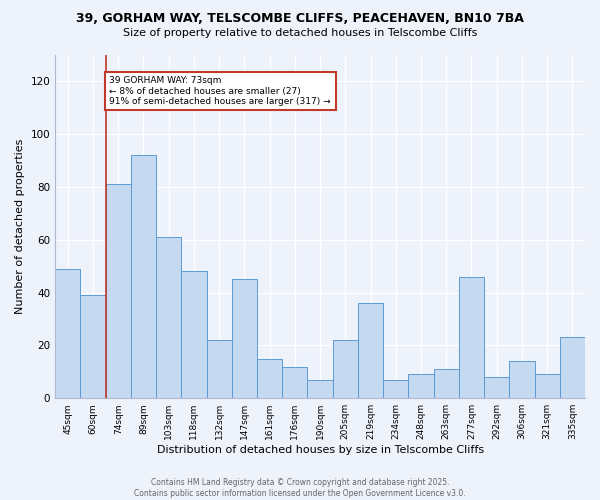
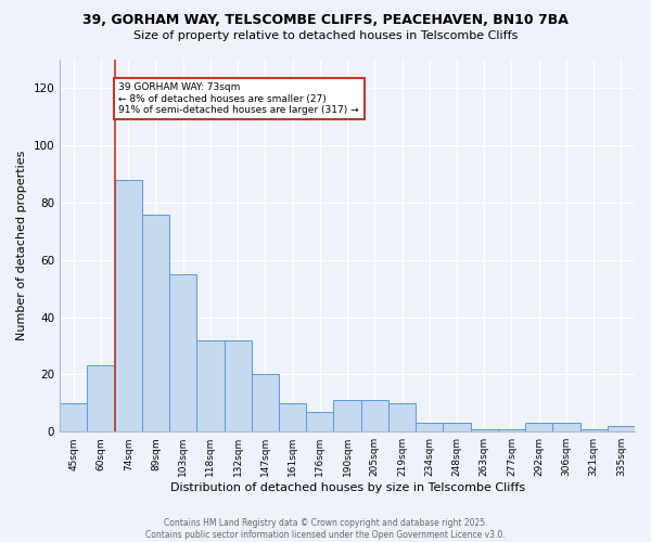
45sqm: 49 -> 10
60sqm: 39 -> 23
74sqm: 81 -> 88
89sqm: 92 -> 76
103sqm: 61 -> 55
118sqm: 48 -> 32
132sqm: 22 -> 32
147sqm: 45 -> 20
161sqm: 15 -> 10
176sqm: 12 -> 7
190sqm: 7 -> 11
205sqm: 22 -> 11
219sqm: 36 -> 10
234sqm: 7 -> 3
248sqm: 9 -> 3
263sqm: 11 -> 1
277sqm: 46 -> 1
292sqm: 8 -> 3
306sqm: 14 -> 3
321sqm: 9 -> 1
335sqm: 23 -> 2
